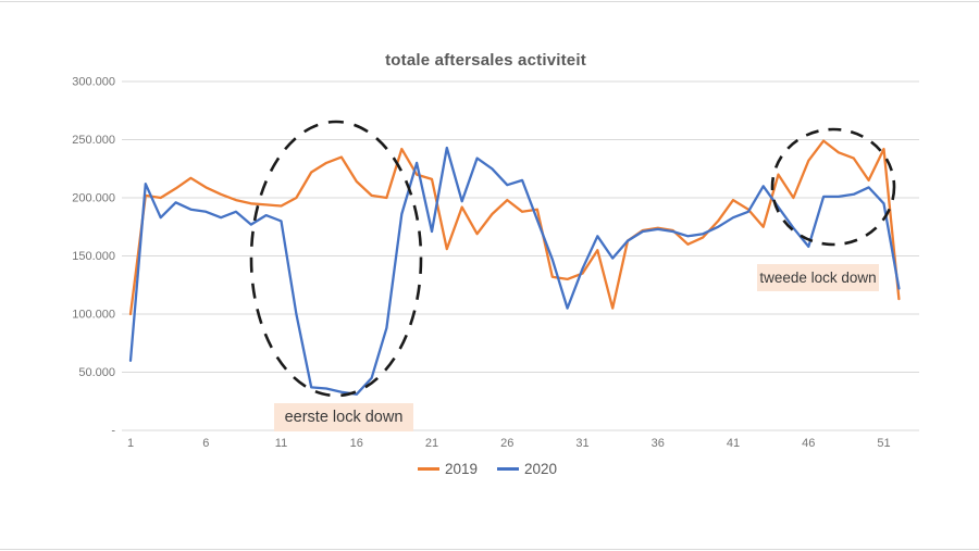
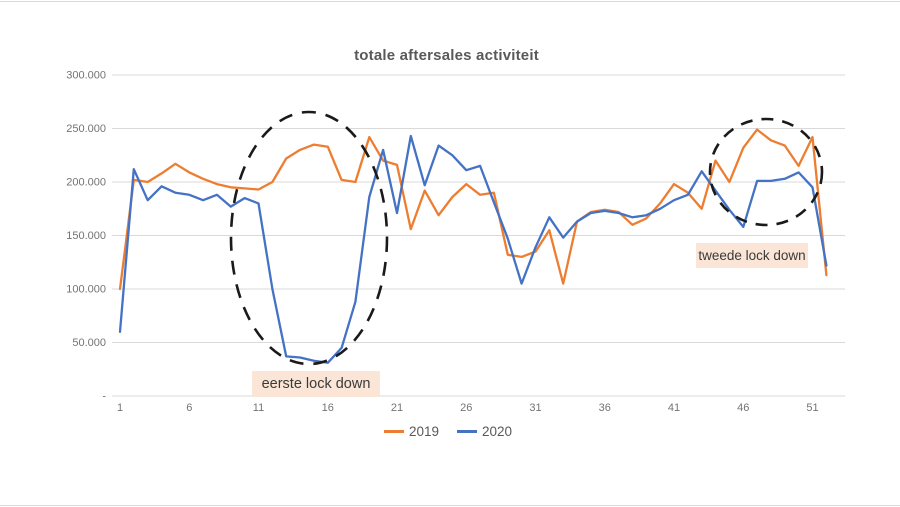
2019/16: 214000 -> 233000
